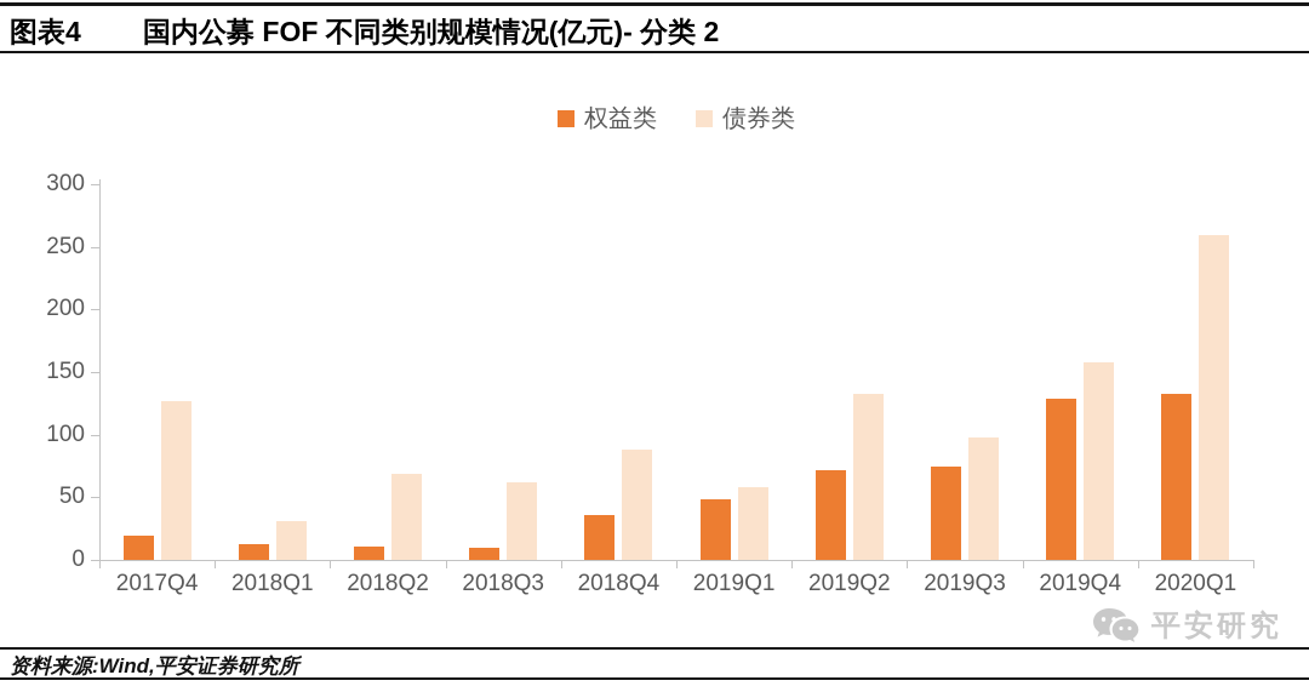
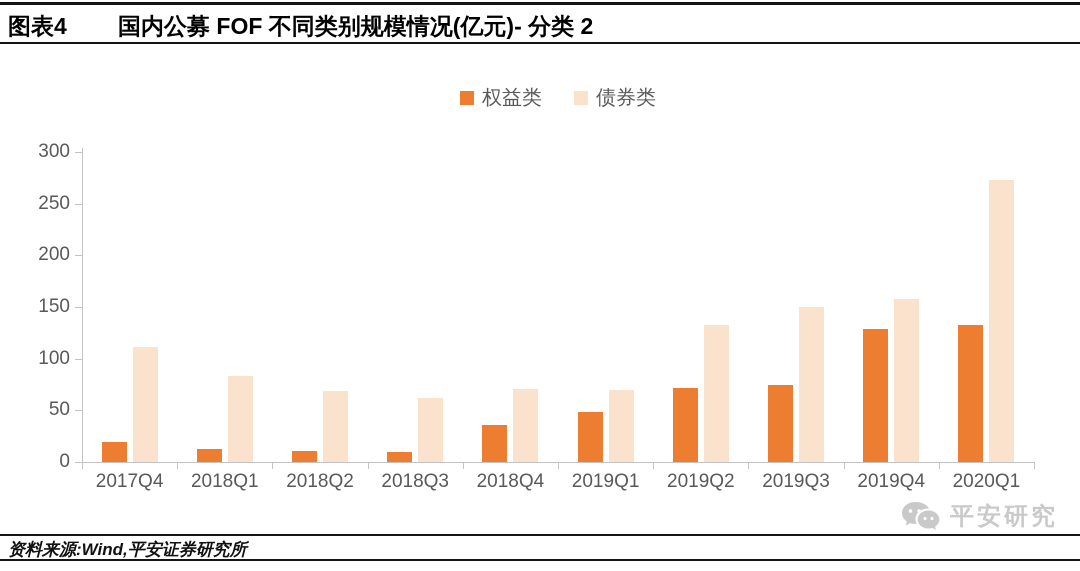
债券类/2017Q4: 127 -> 111
债券类/2018Q1: 31 -> 83
债券类/2018Q4: 88 -> 71
债券类/2019Q1: 58 -> 70
债券类/2019Q3: 98 -> 150
债券类/2020Q1: 259 -> 273
